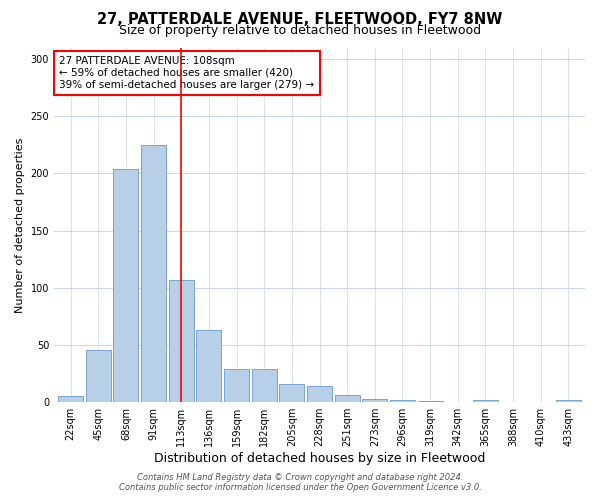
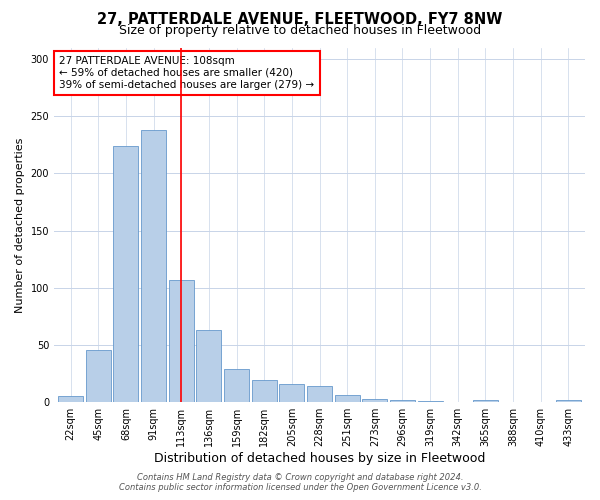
68sqm: 204 -> 224
91sqm: 225 -> 238
182sqm: 29 -> 19
